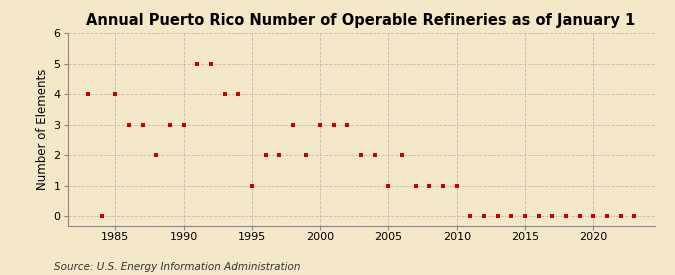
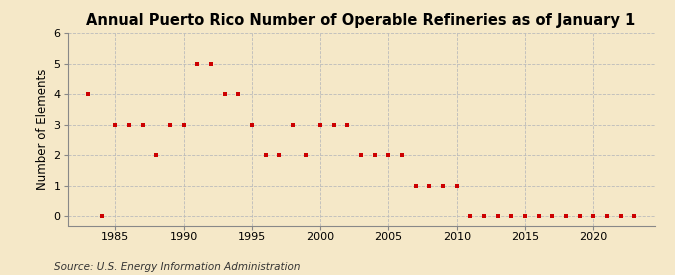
1985: 4 -> 3
1995: 1 -> 3
2005: 1 -> 2
